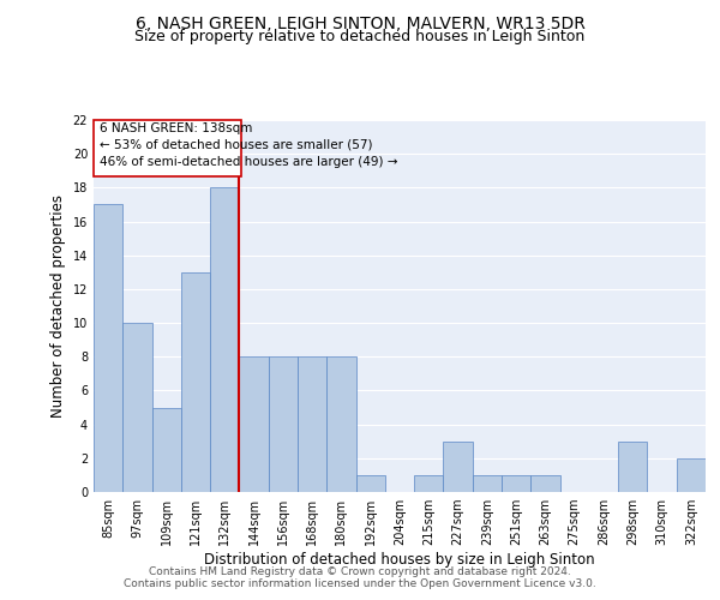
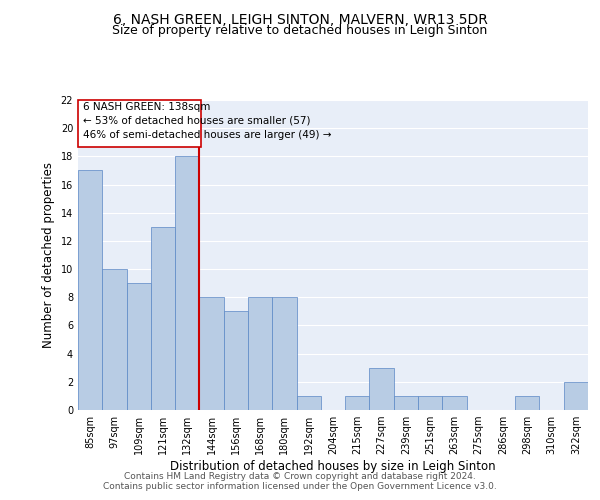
109sqm: 5 -> 9
156sqm: 8 -> 7
298sqm: 3 -> 1
